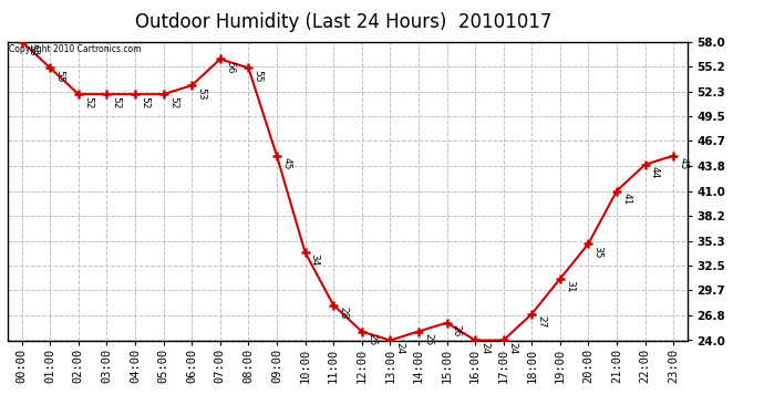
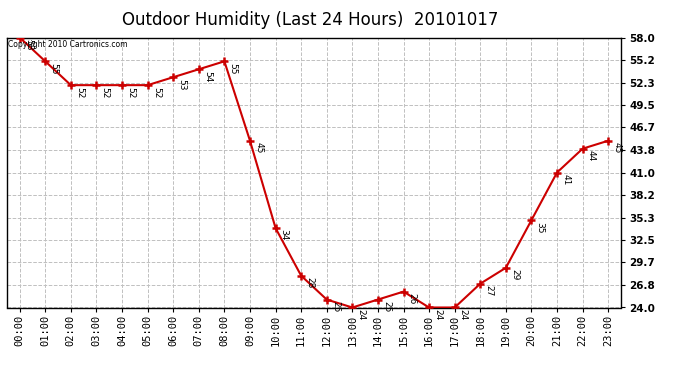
07:00: 56 -> 54
19:00: 31 -> 29
